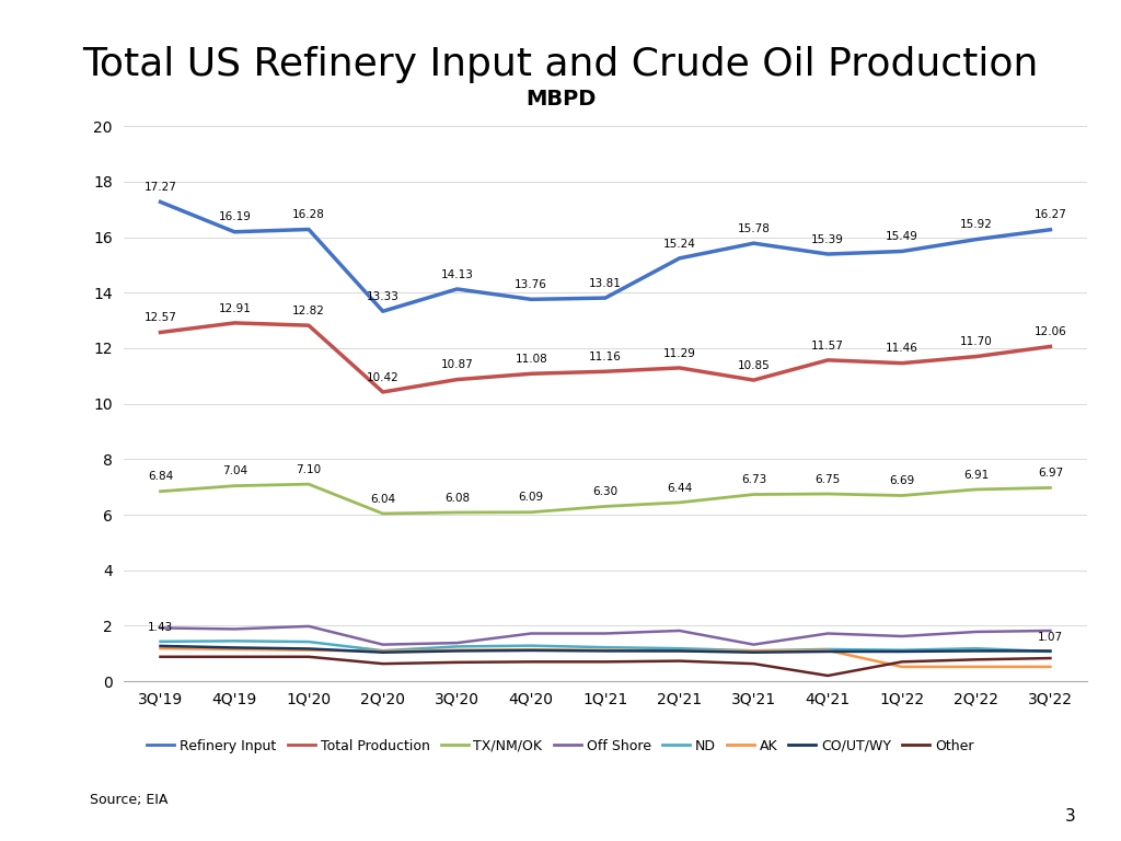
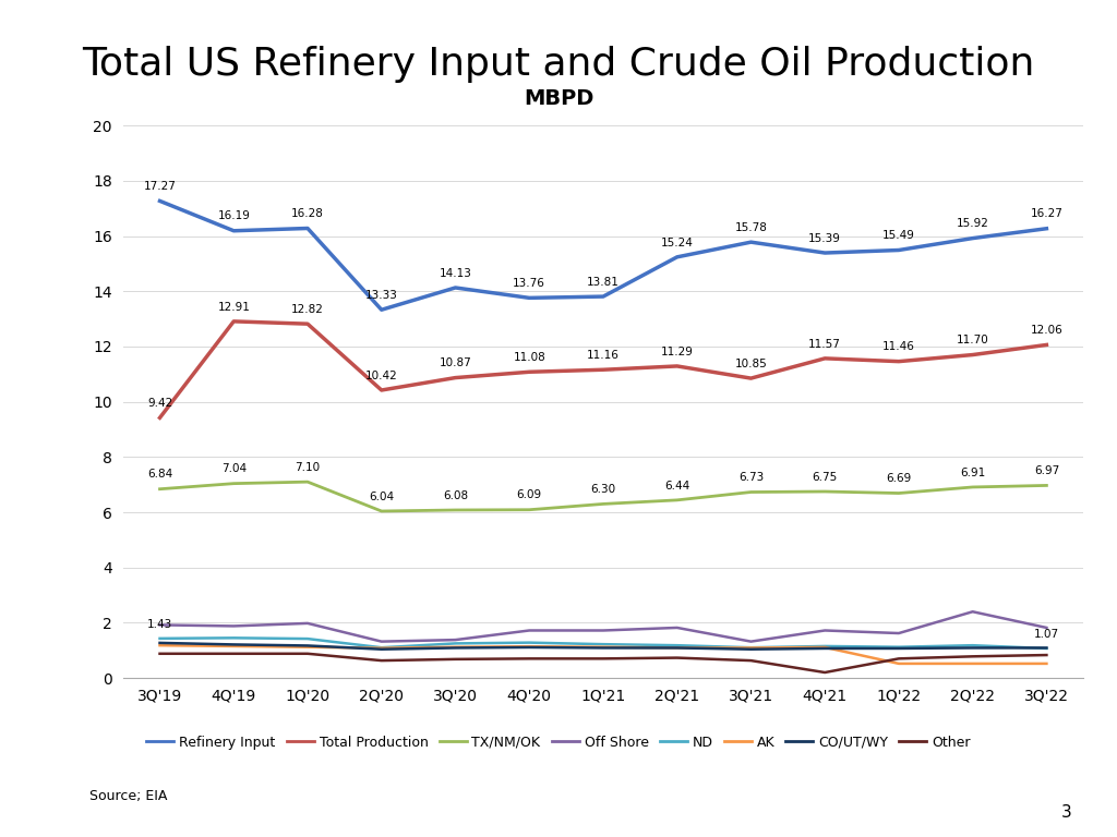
Total Production/3Q'19: 12.57 -> 9.42
Off Shore/2Q'22: 1.78 -> 2.40
